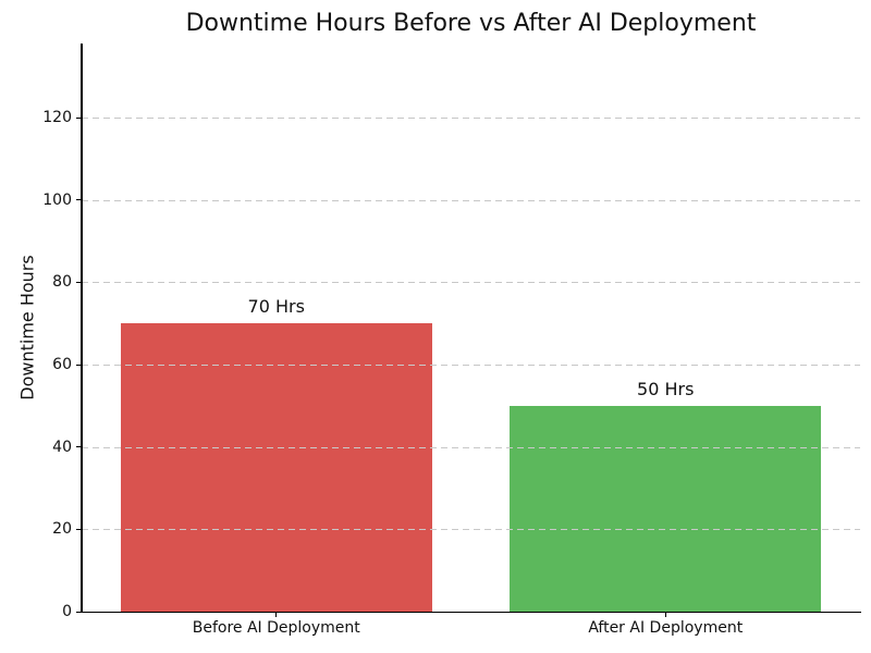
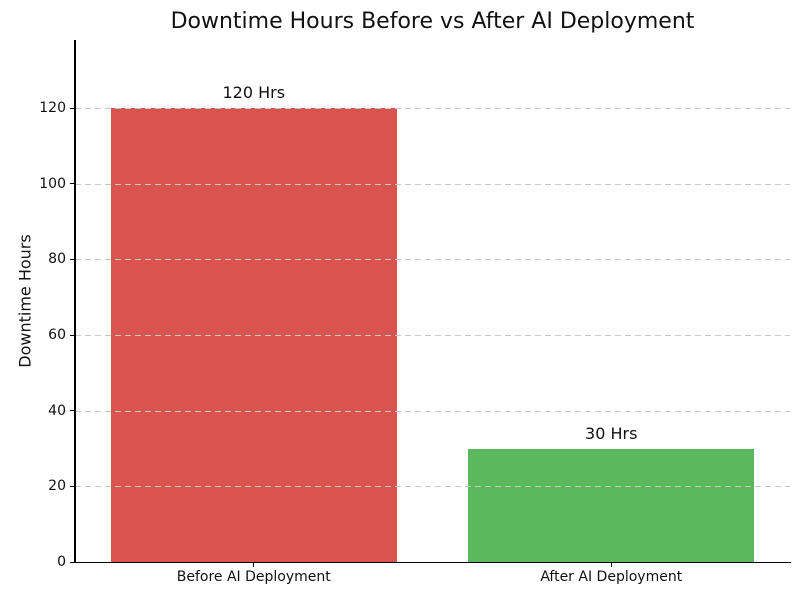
Before AI Deployment: 70 -> 120
After AI Deployment: 50 -> 30
